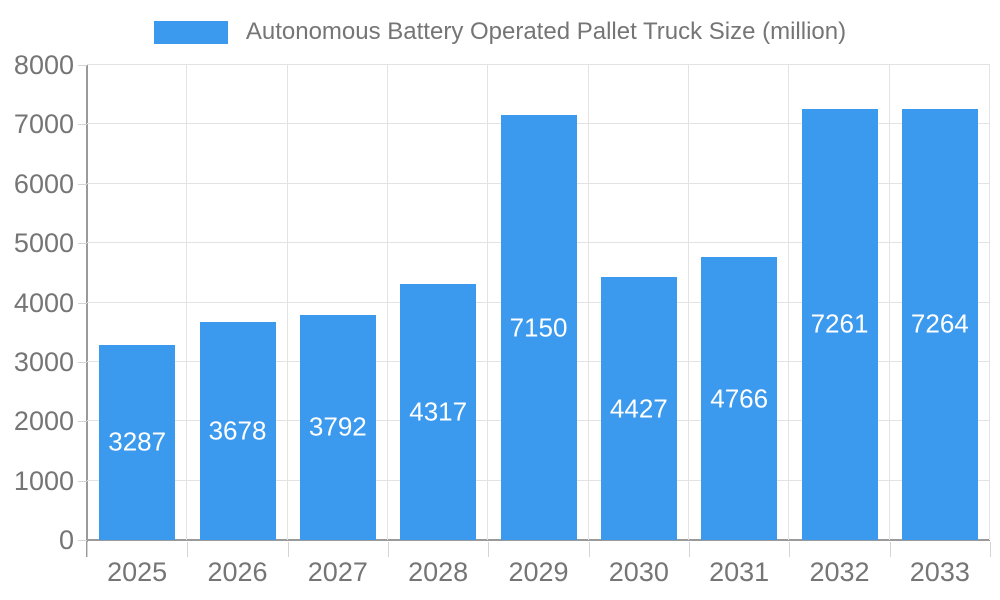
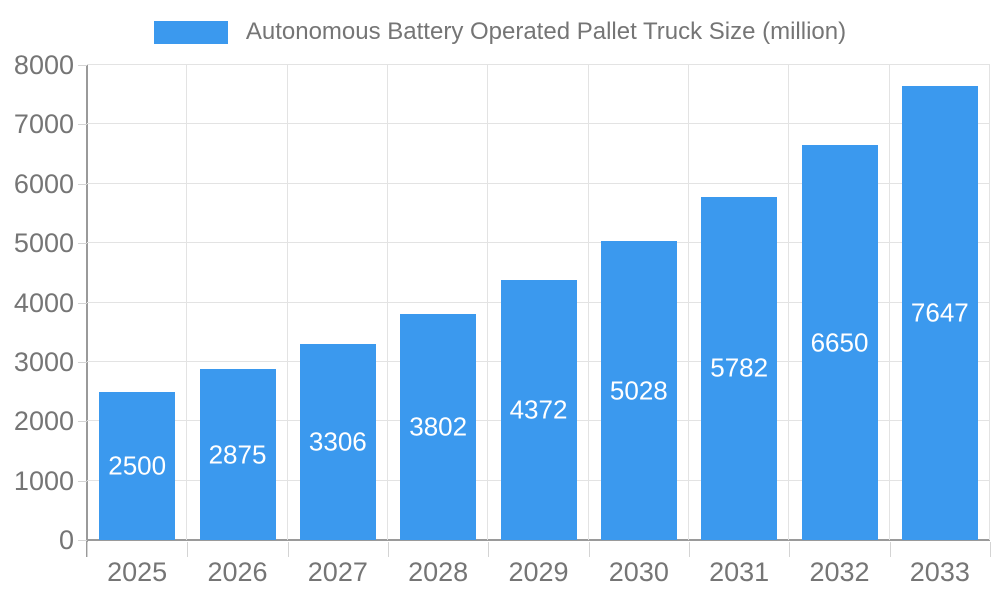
2025: 3287 -> 2500
2026: 3678 -> 2875
2027: 3792 -> 3306
2028: 4317 -> 3802
2029: 7150 -> 4372
2030: 4427 -> 5028
2031: 4766 -> 5782
2032: 7261 -> 6650
2033: 7264 -> 7647
